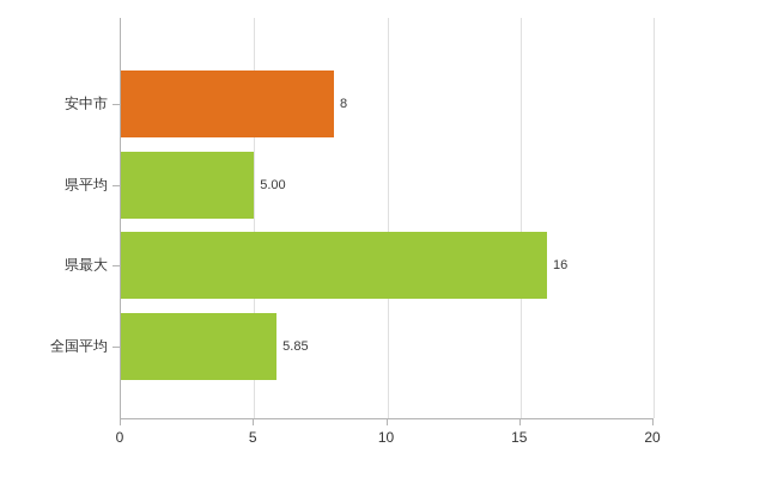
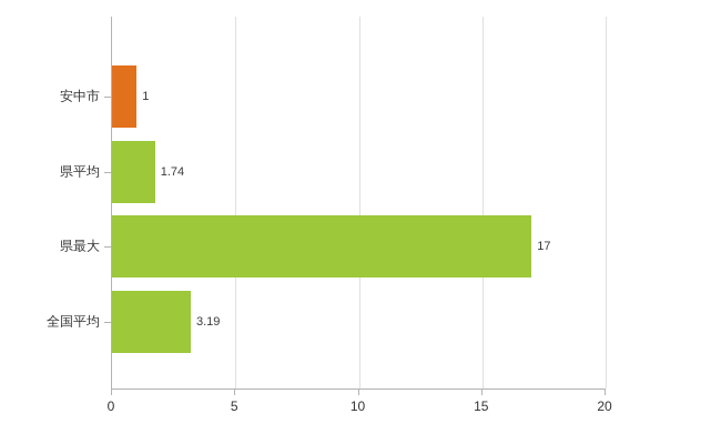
安中市: 8 -> 1
県平均: 5.00 -> 1.74
県最大: 16 -> 17
全国平均: 5.85 -> 3.19
